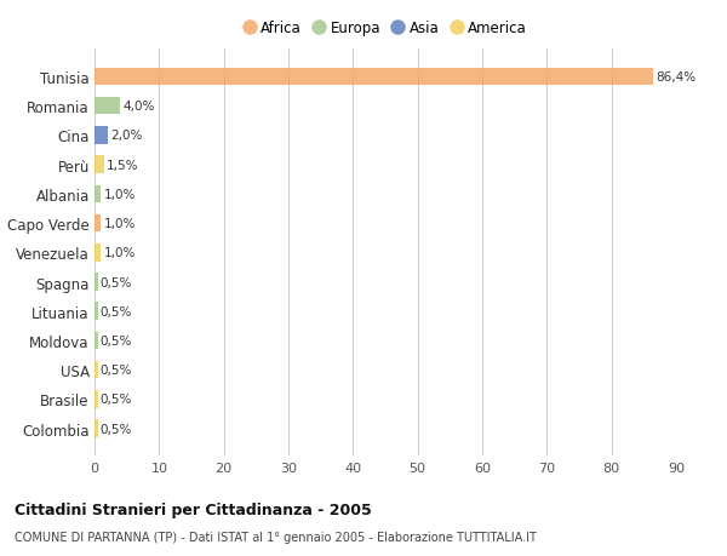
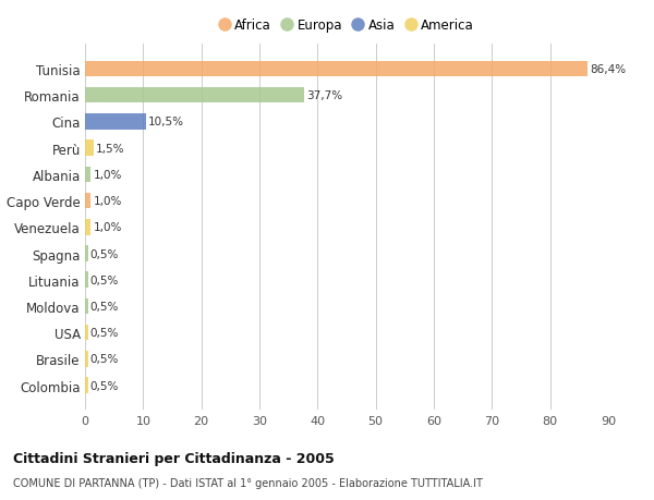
Romania: 4,0% -> 37,7%
Cina: 2,0% -> 10,5%
